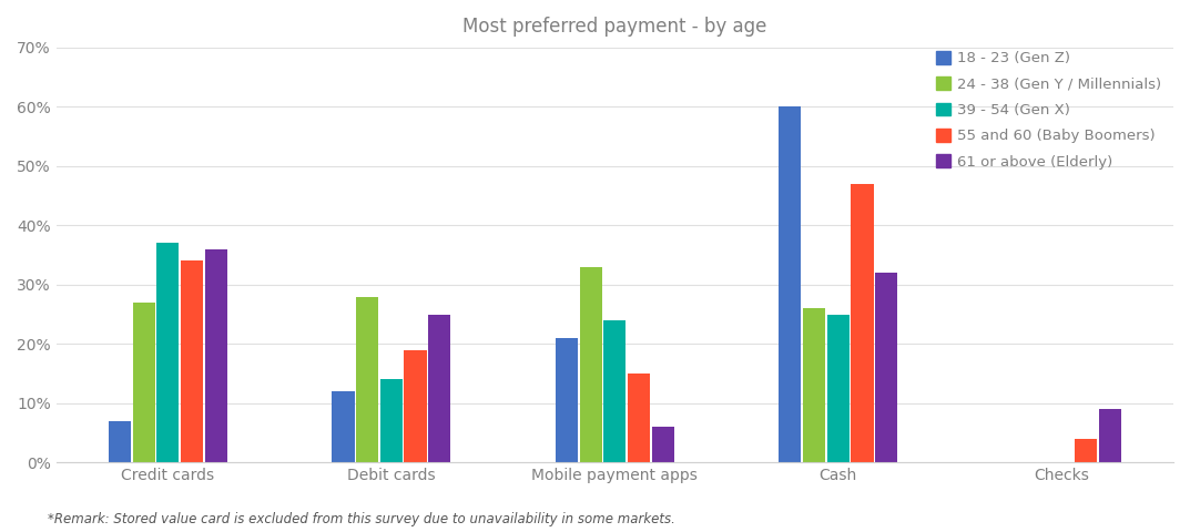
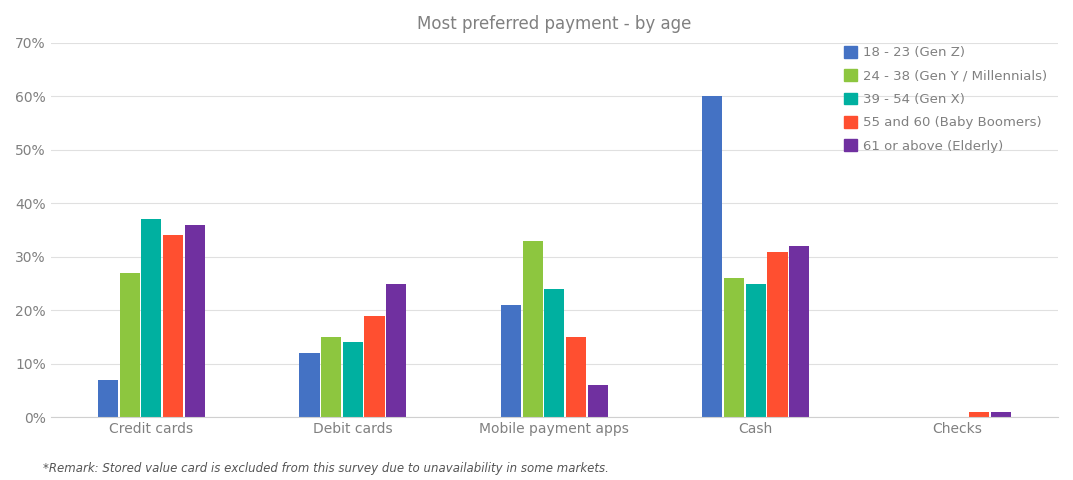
24 - 38 (Gen Y / Millennials)/Debit cards: 28% -> 15%
55 and 60 (Baby Boomers)/Cash: 47% -> 31%
55 and 60 (Baby Boomers)/Checks: 4% -> 1%
61 or above (Elderly)/Checks: 9% -> 1%
